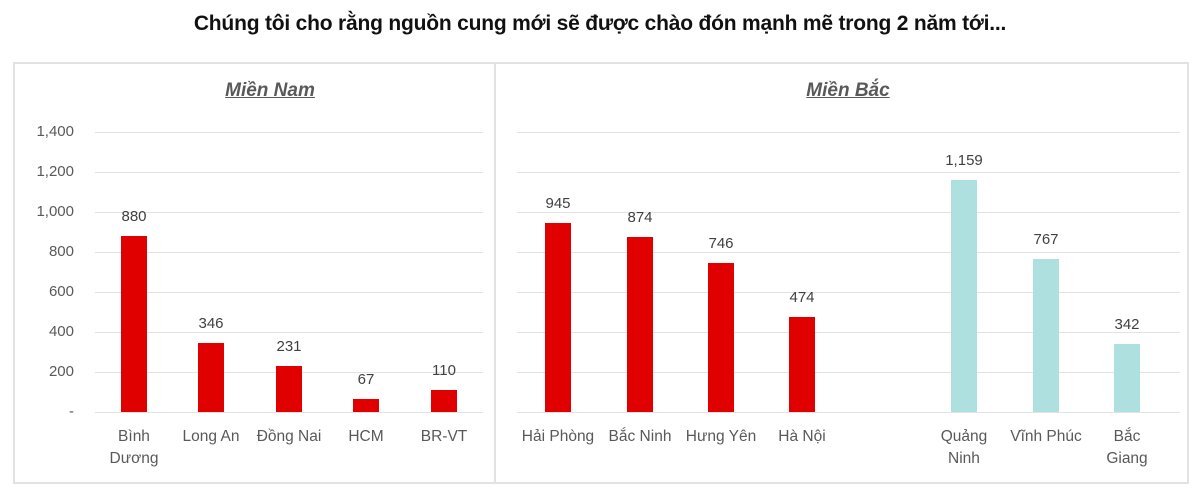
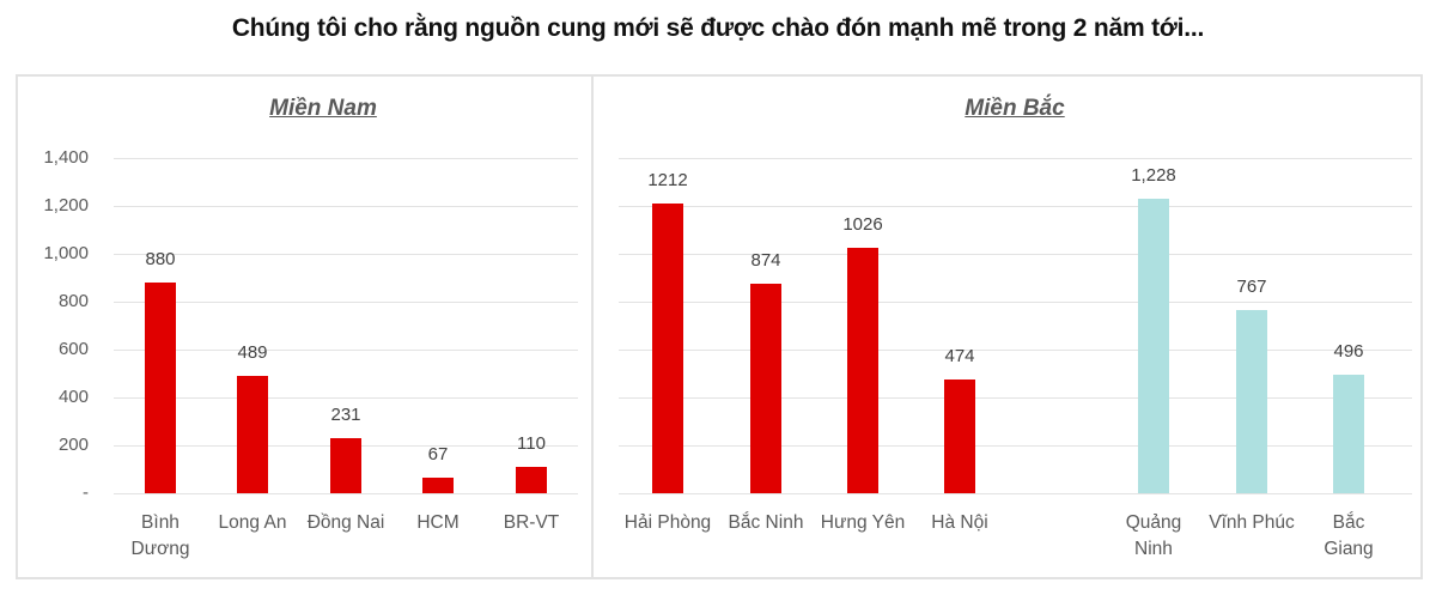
Miền Nam/Long An: 346 -> 489
Miền Bắc/Hải Phòng: 945 -> 1212
Miền Bắc/Hưng Yên: 746 -> 1026
Miền Bắc/Quảng Ninh: 1,159 -> 1,228
Miền Bắc/Bắc Giang: 342 -> 496
